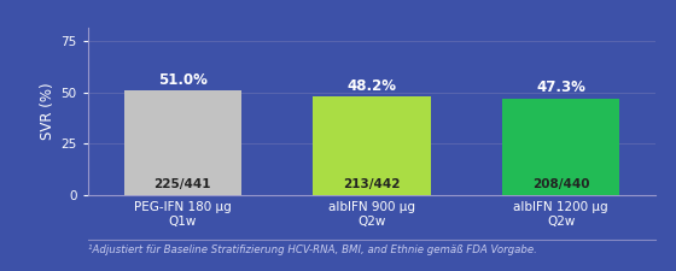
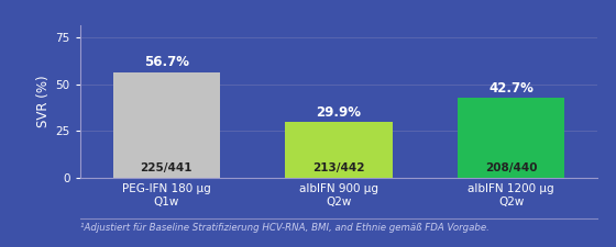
PEG-IFN 180 µg Q1w: 51.0% -> 56.7%
albIFN 900 µg Q2w: 48.2% -> 29.9%
albIFN 1200 µg Q2w: 47.3% -> 42.7%
